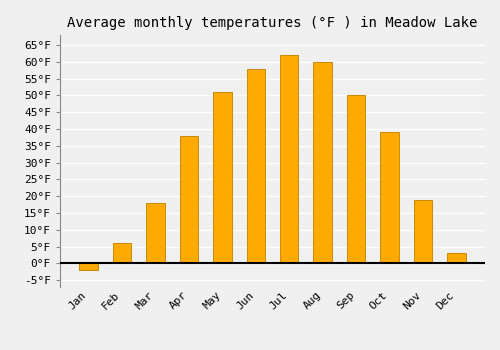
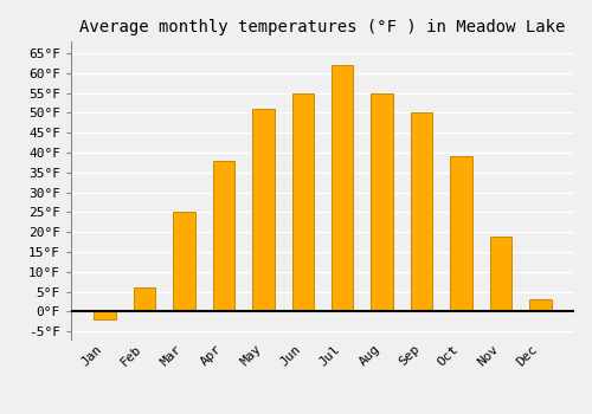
Mar: 18°F -> 25°F
Jun: 58°F -> 55°F
Aug: 60°F -> 55°F
